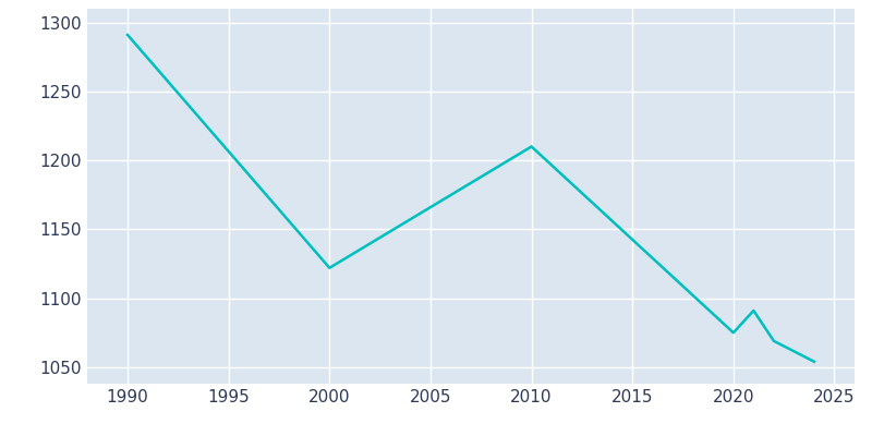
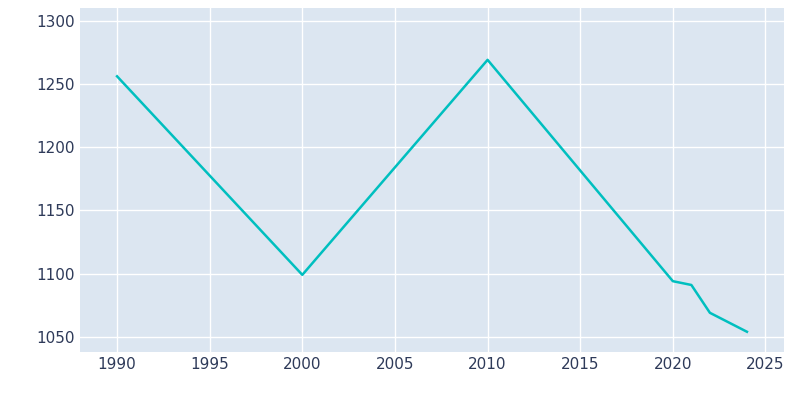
1990: 1291 -> 1256
2000: 1122 -> 1099
2010: 1210 -> 1269
2020: 1075 -> 1094
